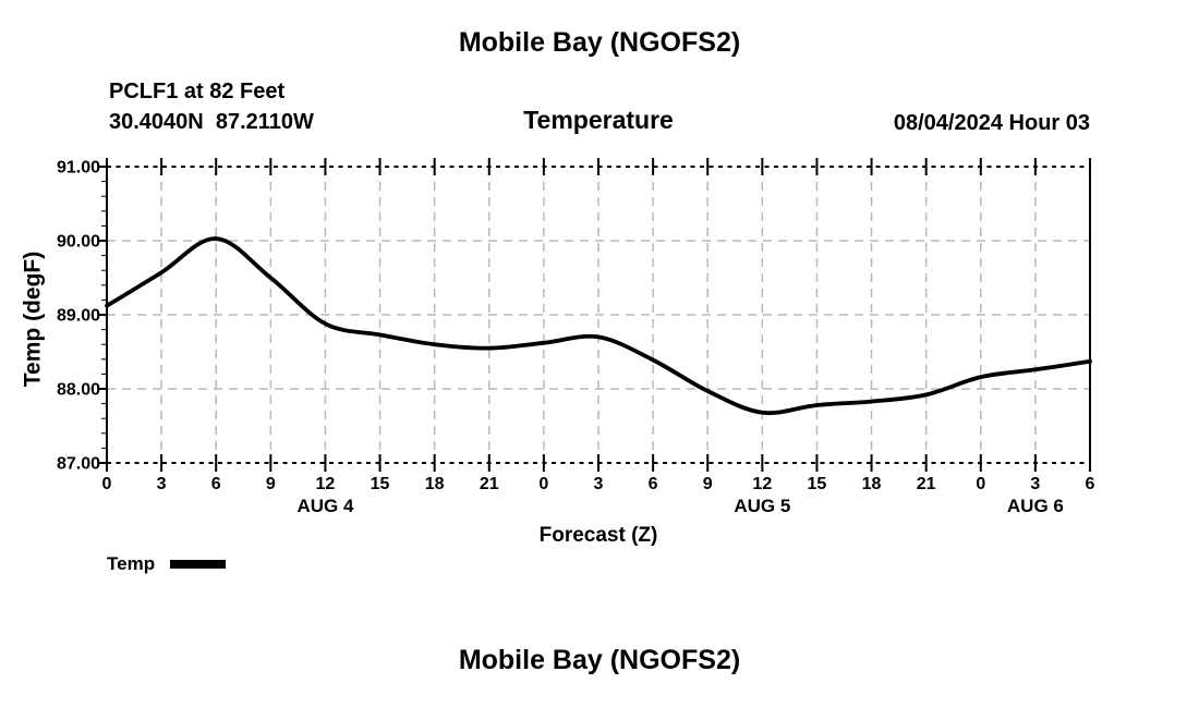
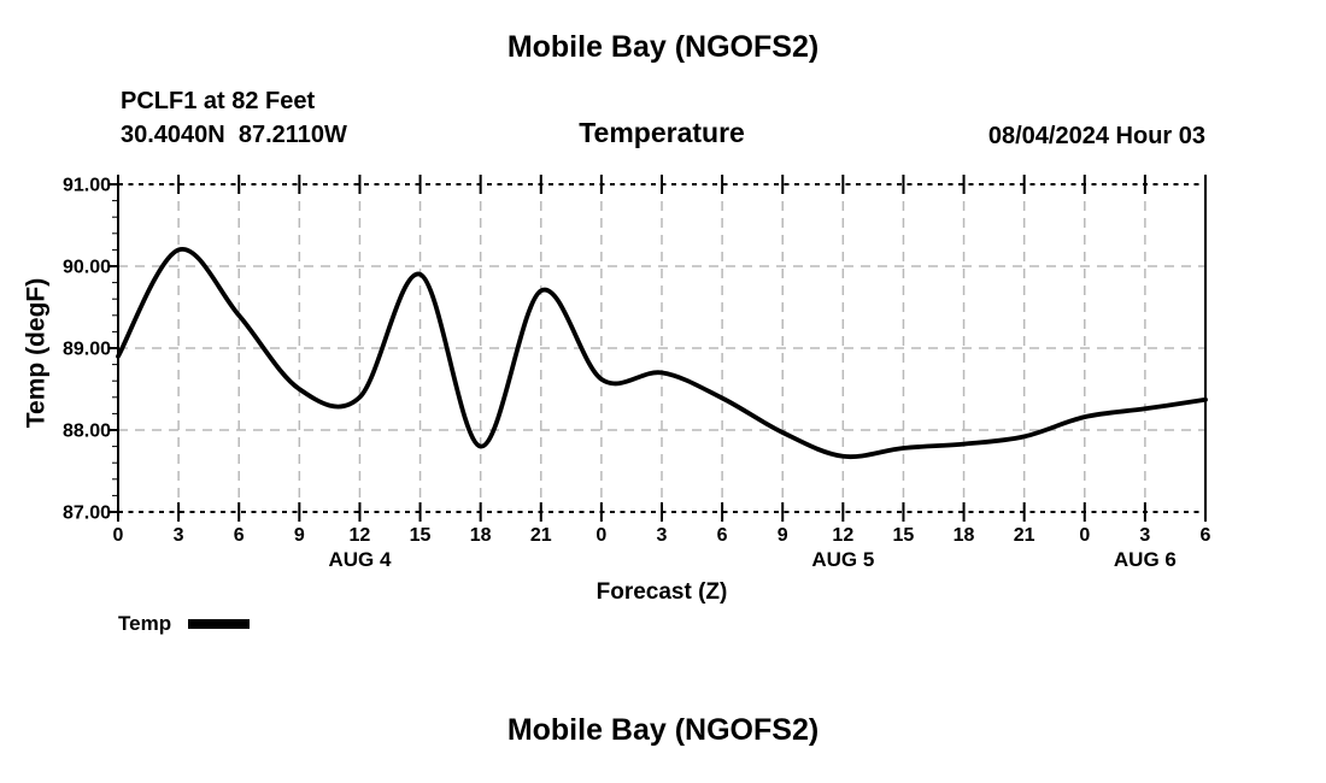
0: 89.1 -> 88.9
3: 89.6 -> 90.2
6: 90.0 -> 89.4
9: 89.5 -> 88.5
12: 88.9 -> 88.4
15: 88.7 -> 89.9
18: 88.6 -> 87.8
21: 88.5 -> 89.7
